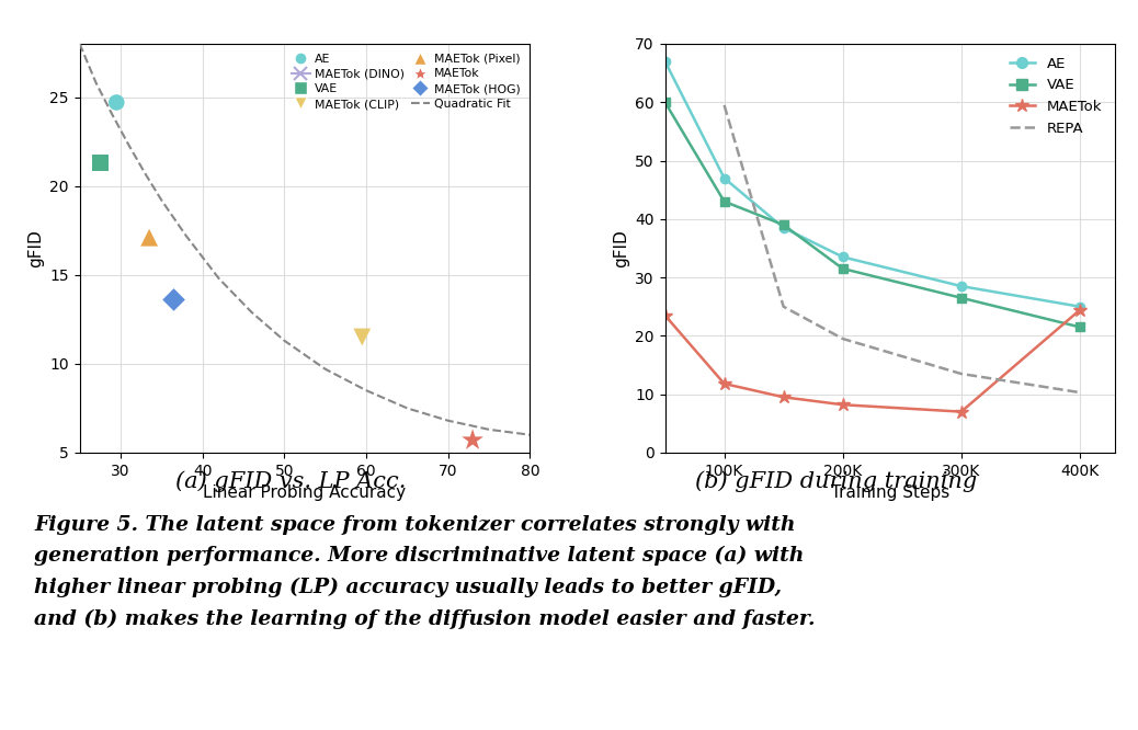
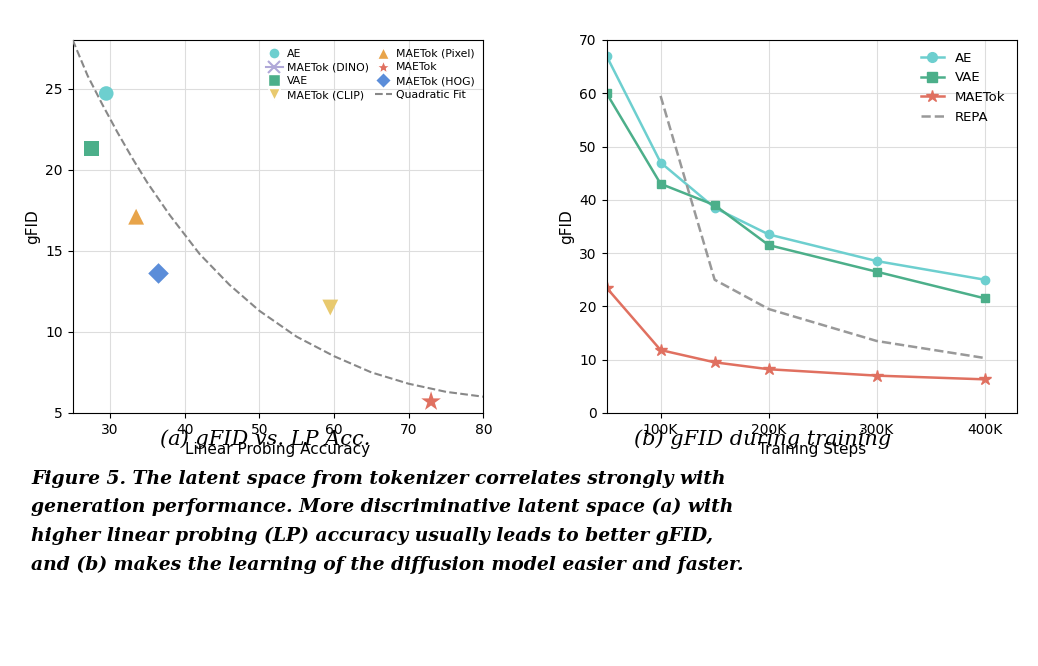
MAETok/400K: 24.4 -> 6.3
